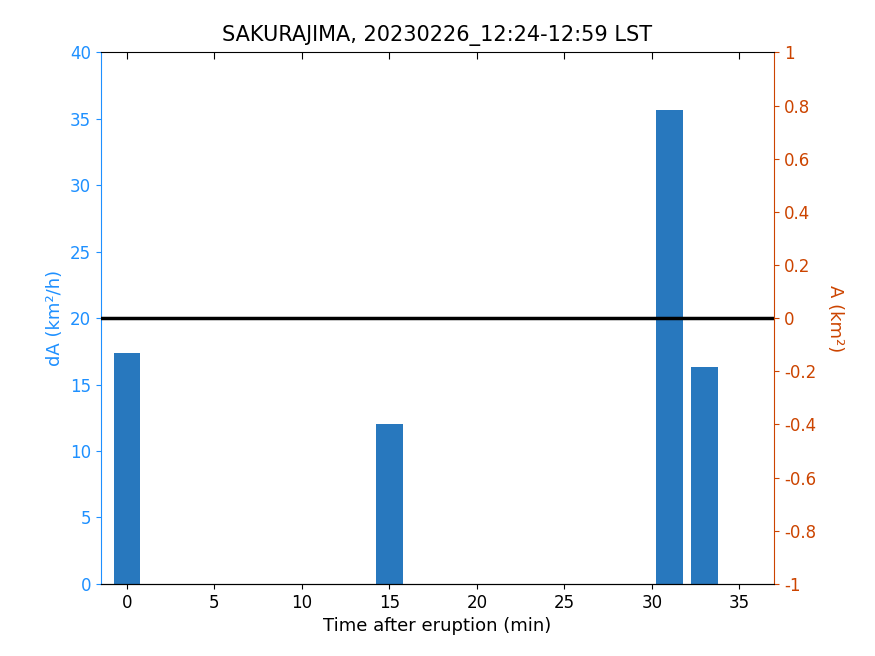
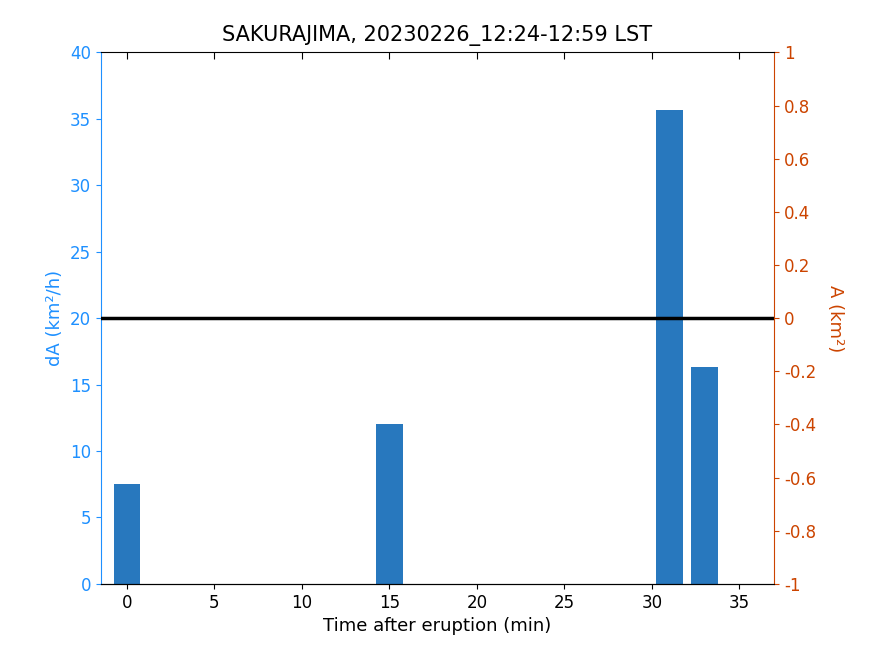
0: 17.4 -> 7.5
